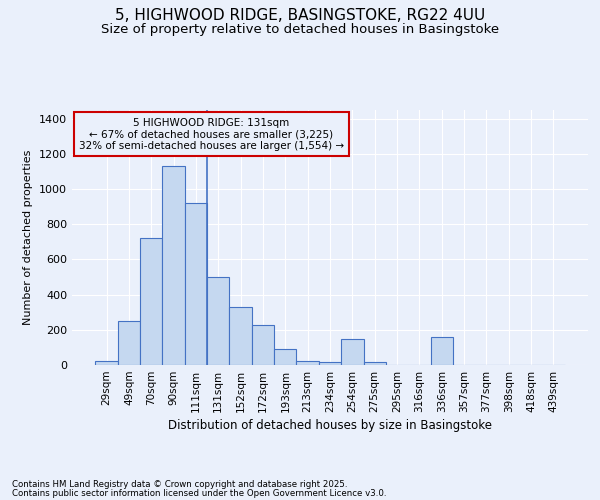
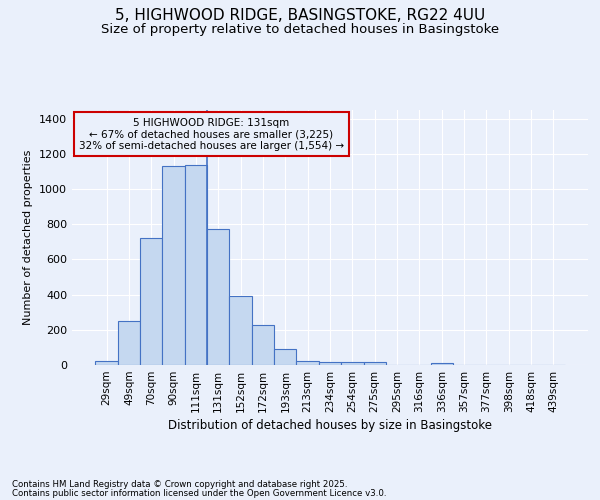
111sqm: 920 -> 1140
131sqm: 500 -> 780
152sqm: 330 -> 390
254sqm: 150 -> 20
336sqm: 160 -> 10
